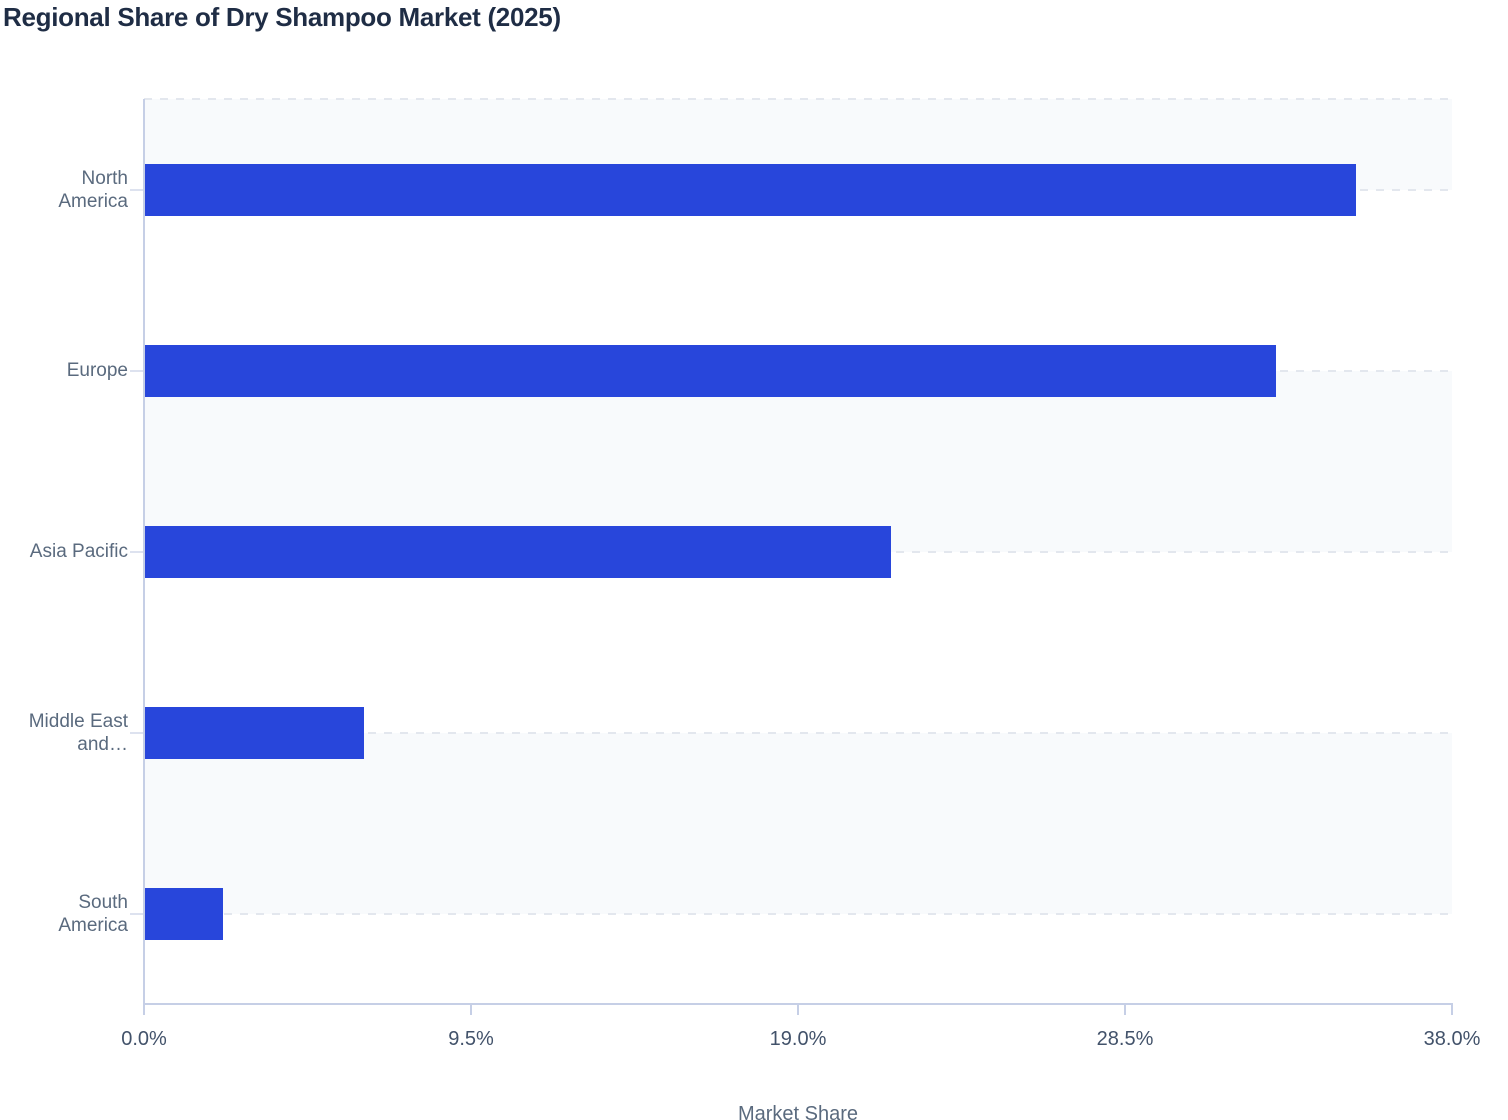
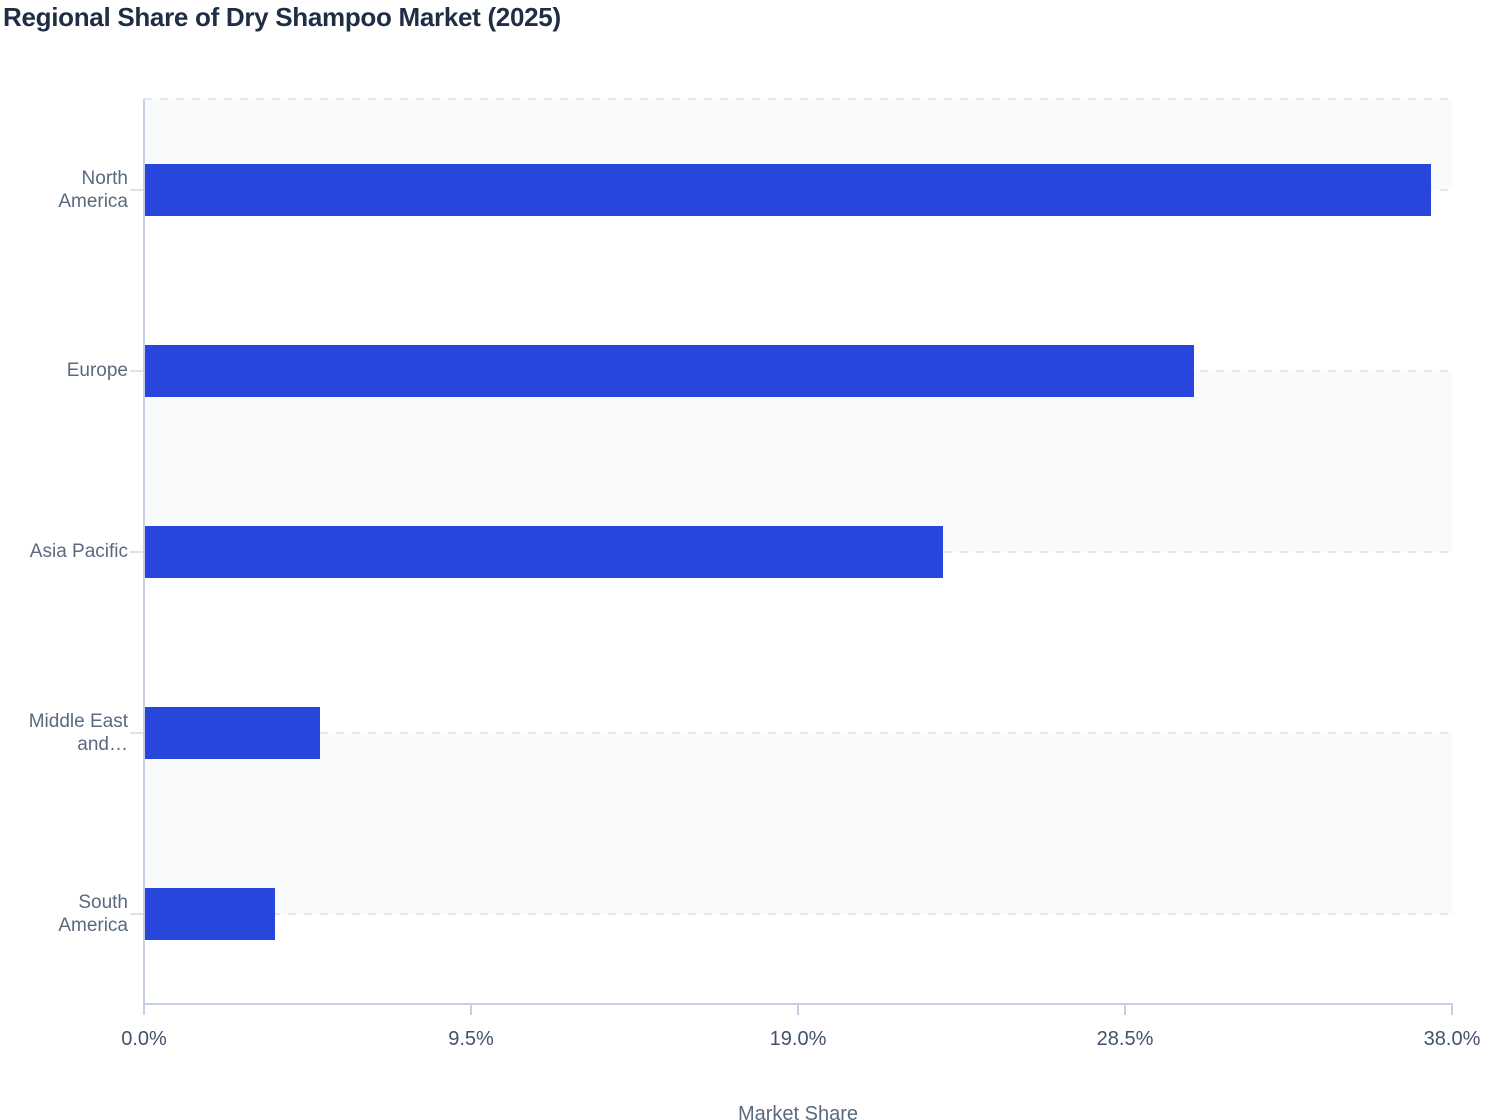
North America: 35.2% -> 37.4%
Europe: 32.9% -> 30.5%
Asia Pacific: 21.7% -> 23.2%
Middle East and…: 6.4% -> 5.1%
South America: 2.3% -> 3.8%
